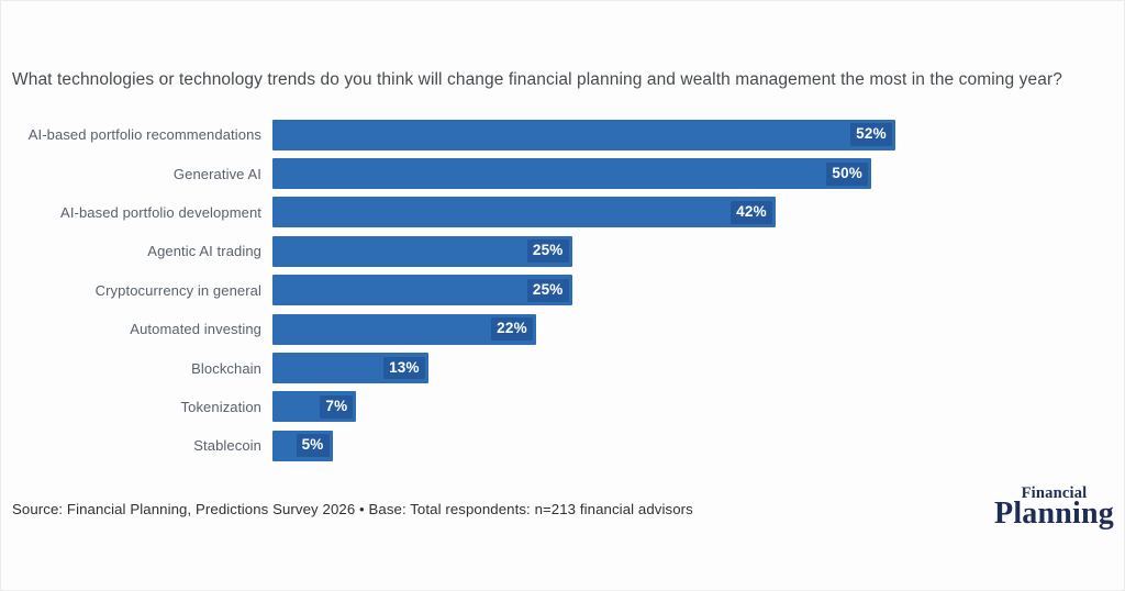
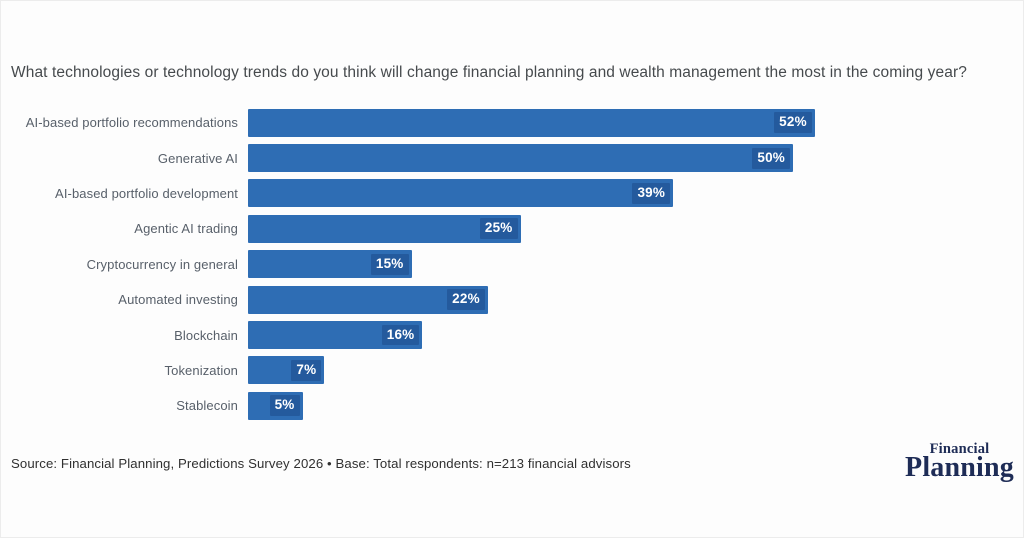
AI-based portfolio development: 42% -> 39%
Cryptocurrency in general: 25% -> 15%
Blockchain: 13% -> 16%
